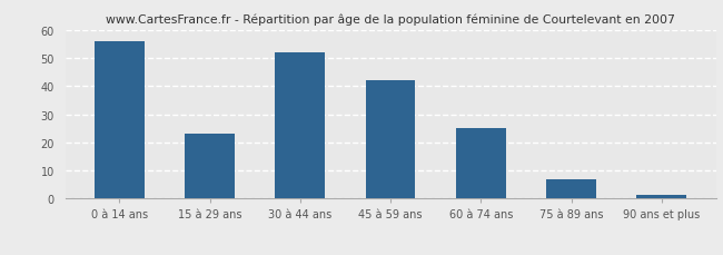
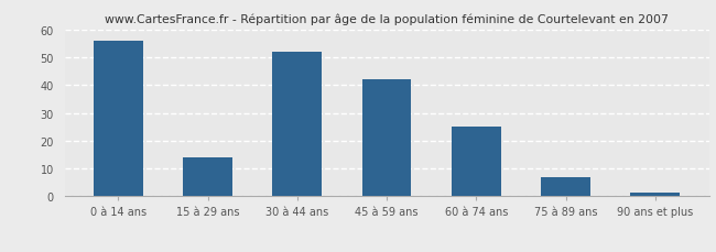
15 à 29 ans: 23.0 -> 14.0
